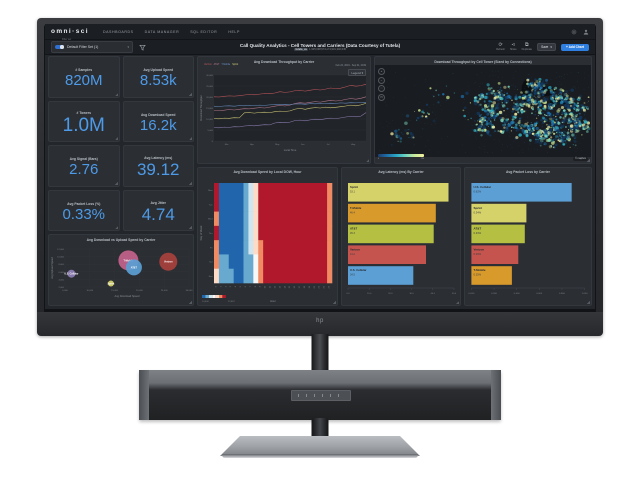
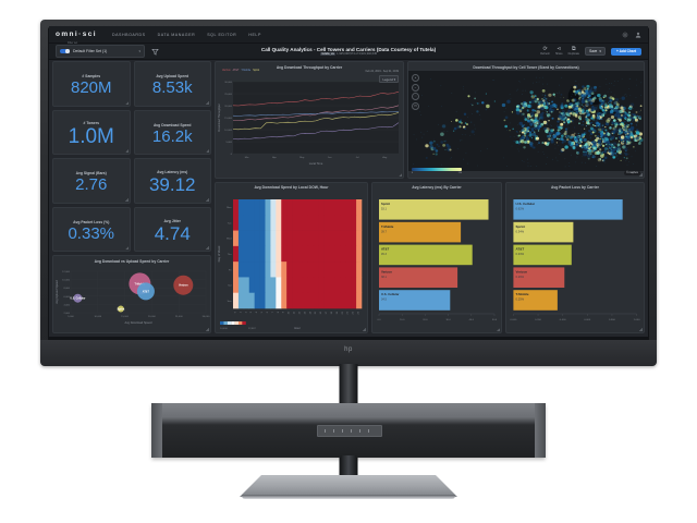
Avg Latency (ms) By Carrier/T-Mobile: 46.4 -> 39.7
Avg Latency (ms) By Carrier/Verizon: 41.2 -> 38.1
